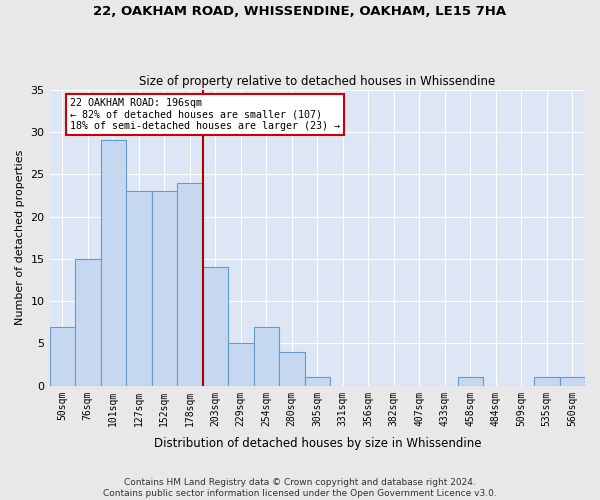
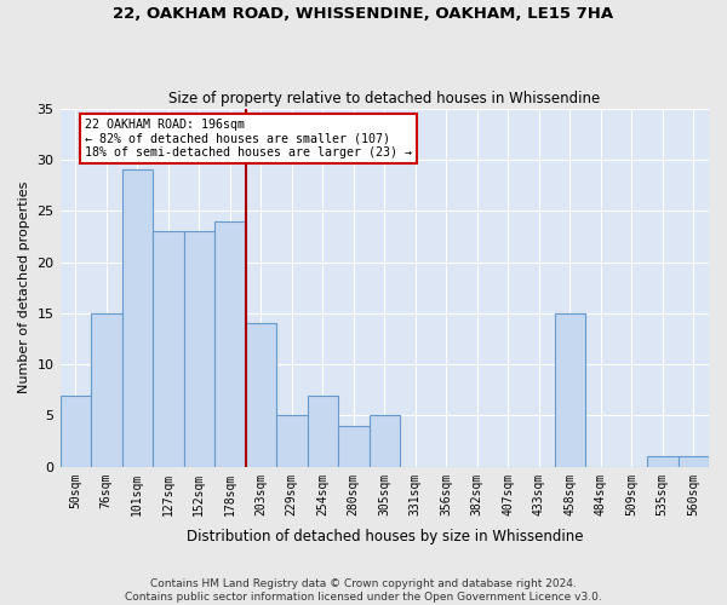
305sqm: 1 -> 5
458sqm: 1 -> 15
